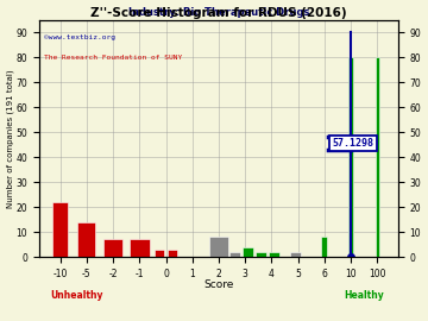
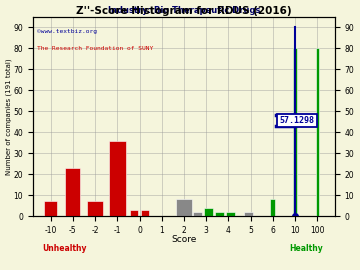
-10: 22 -> 7
-5: 14 -> 23
-1: 7 -> 36
